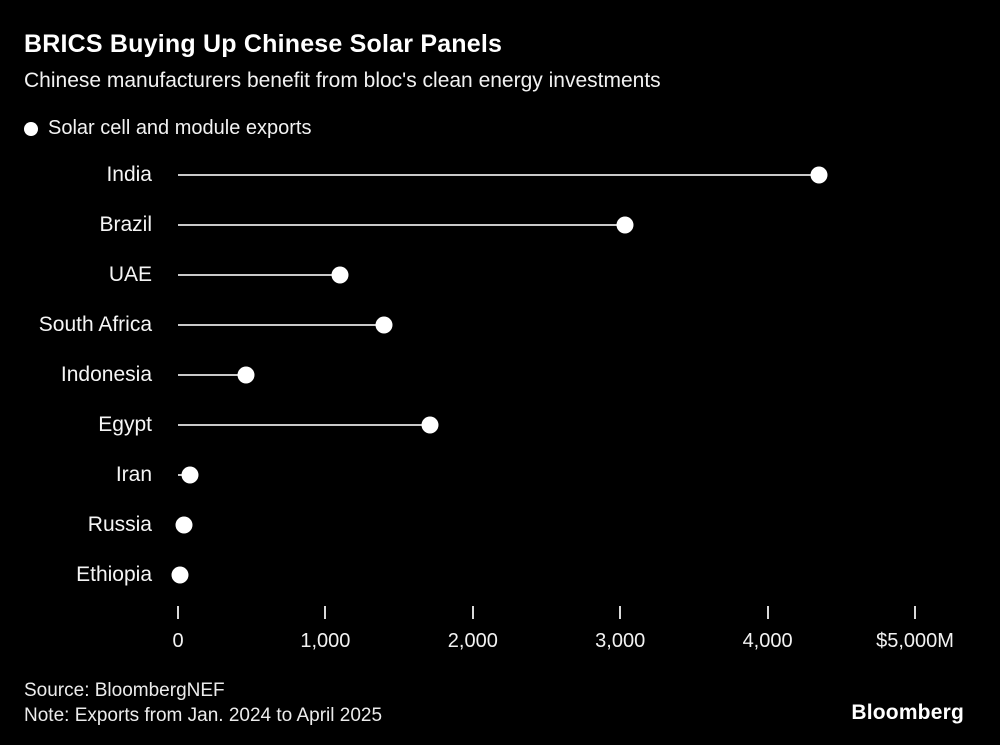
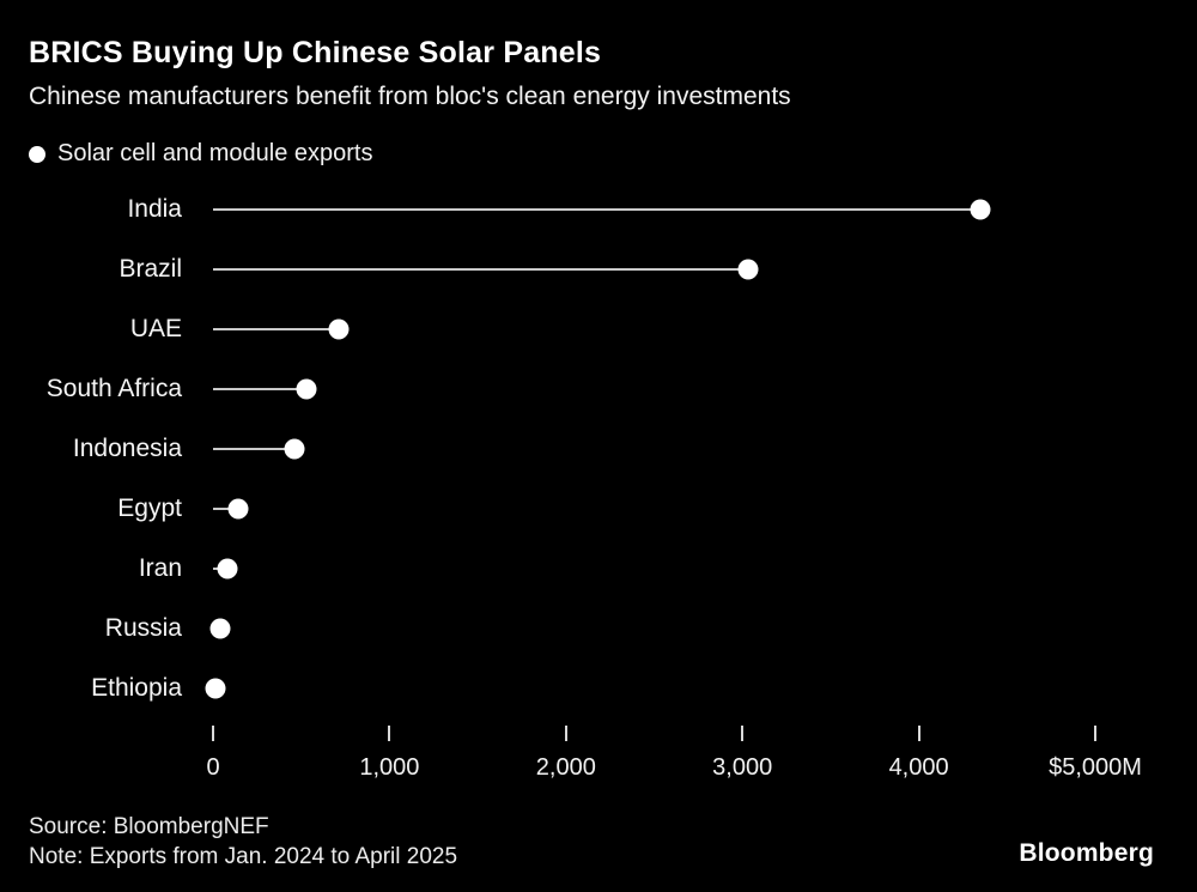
UAE: $1100M -> $710M
South Africa: $1400M -> $530M
Egypt: $1710M -> $140M
